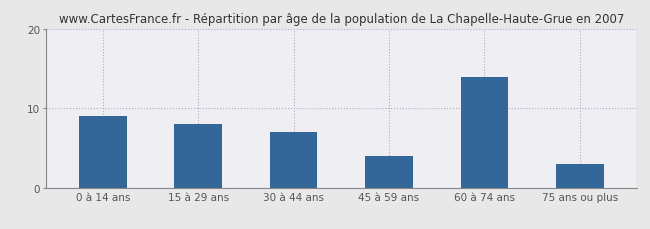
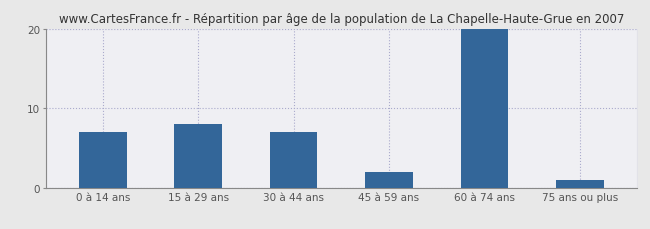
0 à 14 ans: 9 -> 7
45 à 59 ans: 4 -> 2
60 à 74 ans: 14 -> 20
75 ans ou plus: 3 -> 1
